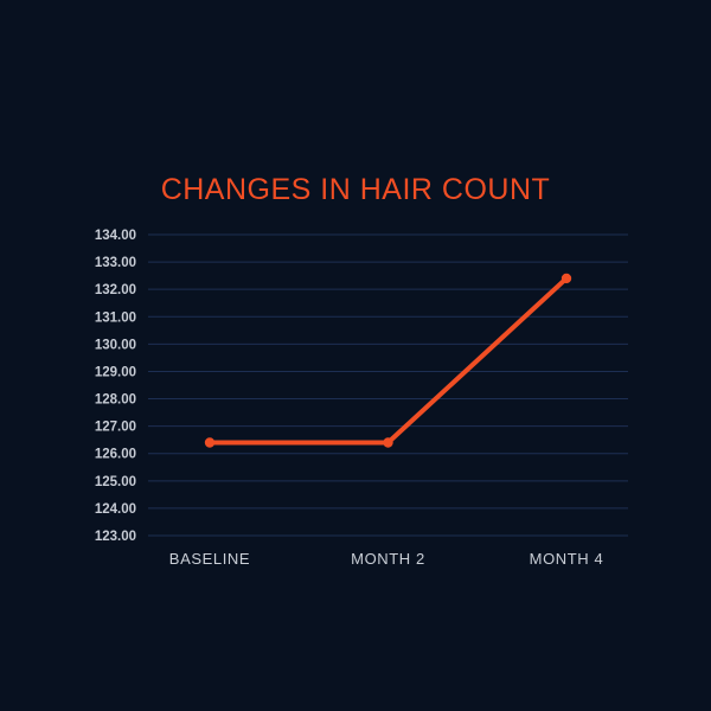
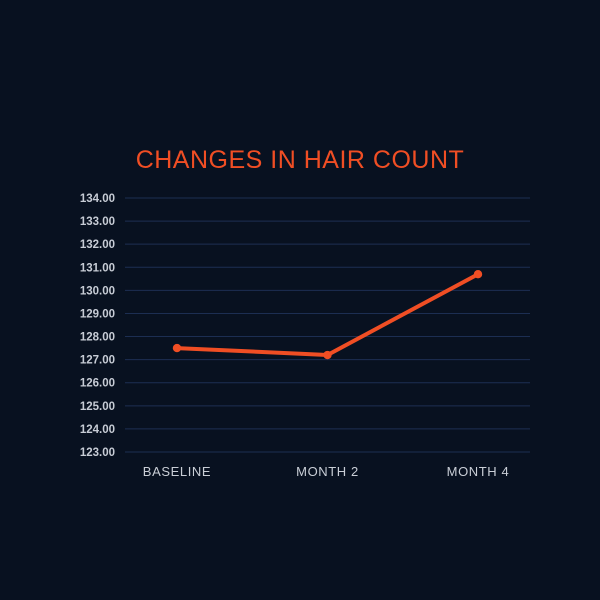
BASELINE: 126.4 -> 127.5
MONTH 2: 126.4 -> 127.2
MONTH 4: 132.4 -> 130.7
